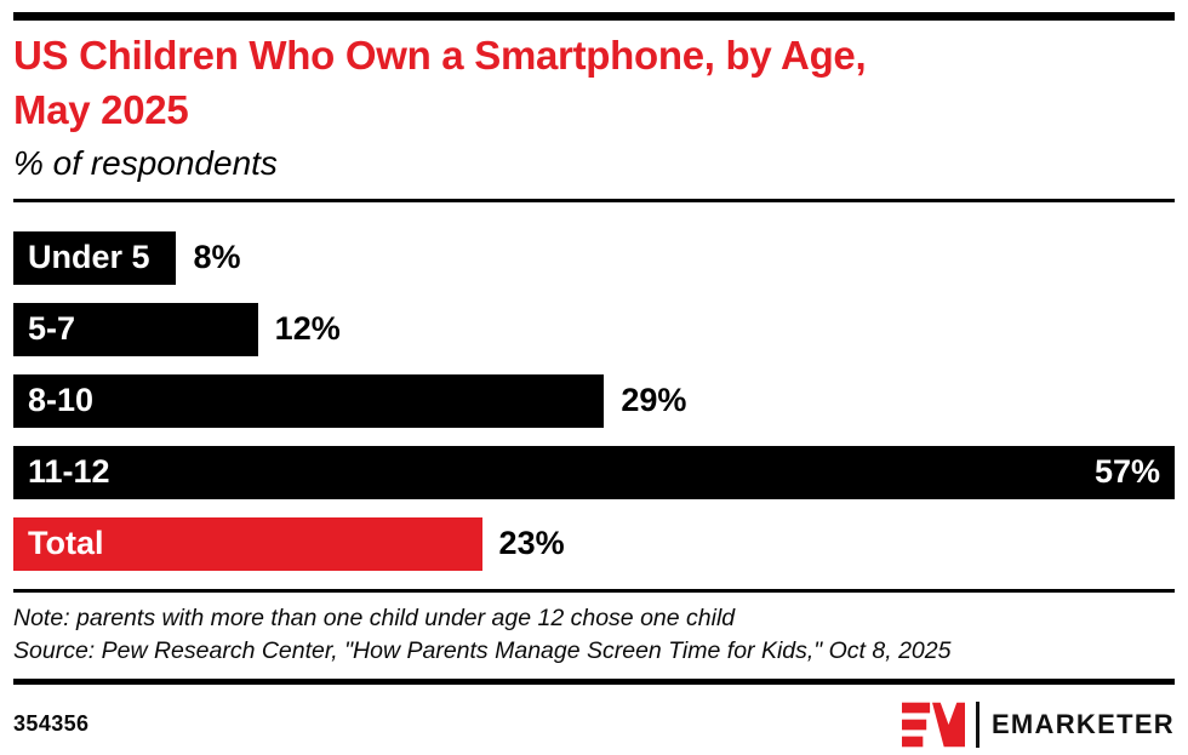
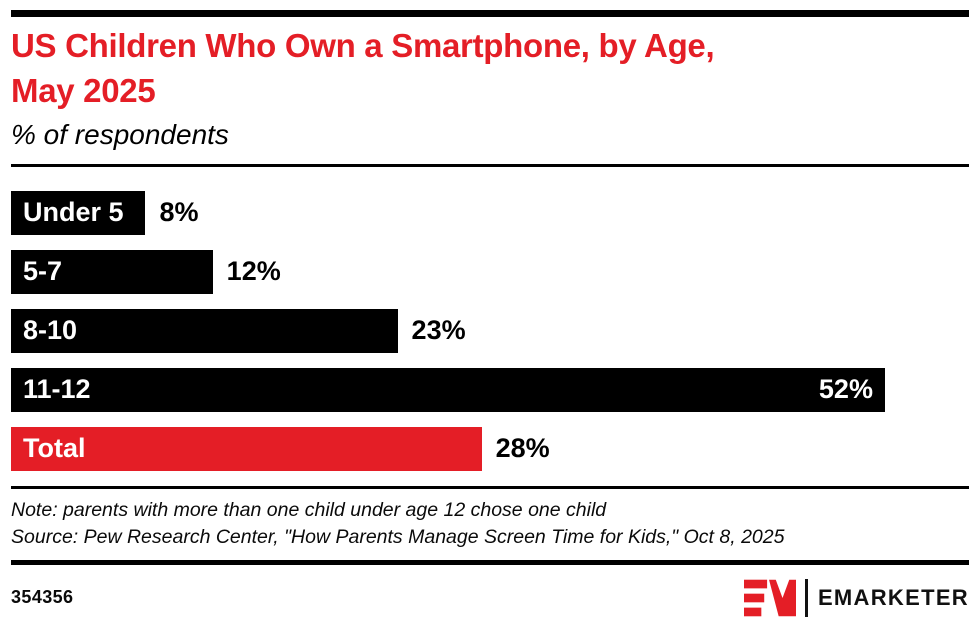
8-10: 29% -> 23%
11-12: 57% -> 52%
Total: 23% -> 28%
